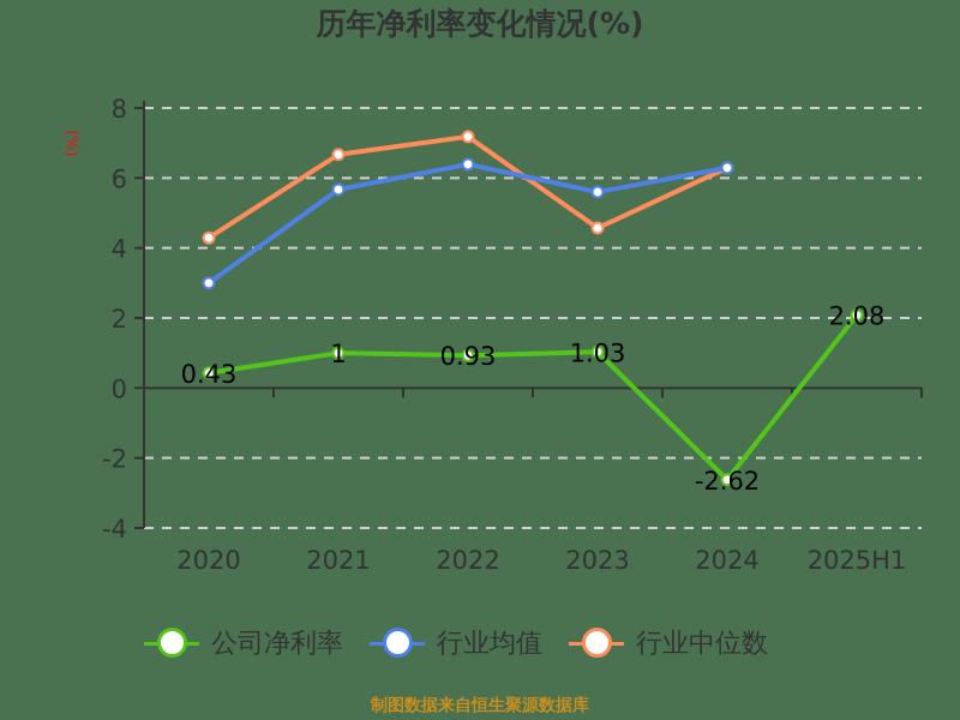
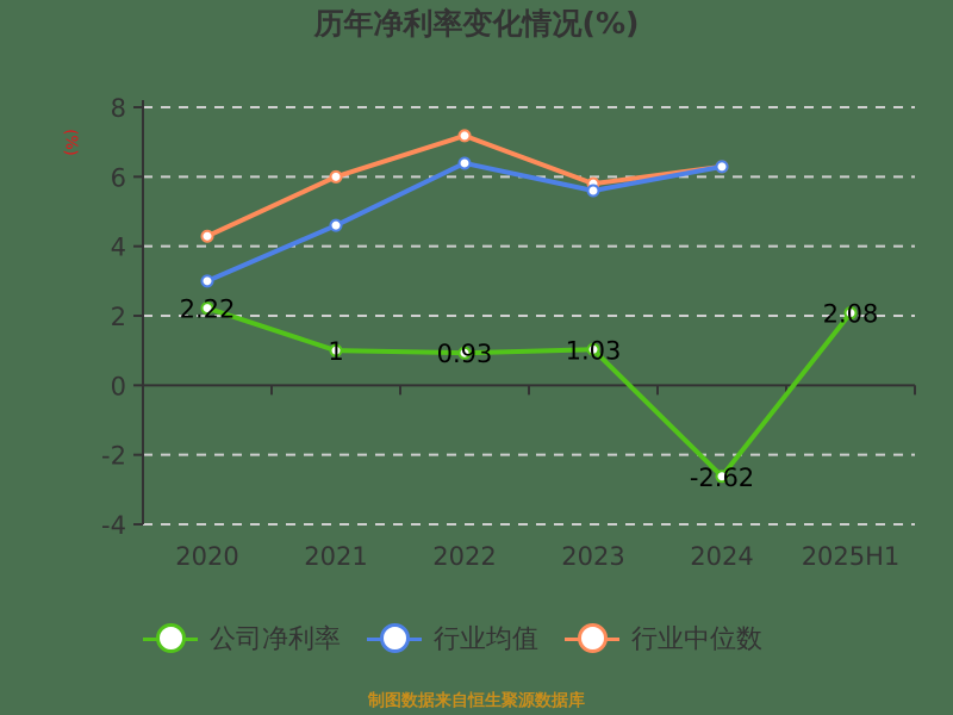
公司净利率/2020: 0.43 -> 2.22
行业均值/2021: 5.7 -> 4.6
行业中位数/2021: 6.7 -> 6.0
行业中位数/2023: 4.6 -> 5.8
